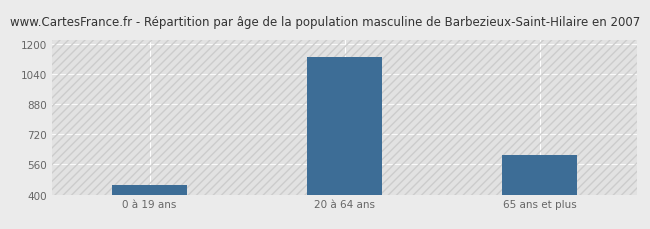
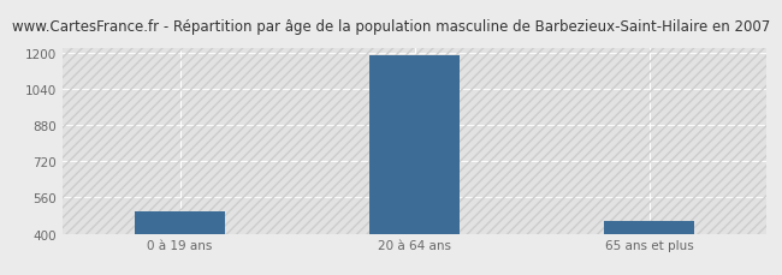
0 à 19 ans: 450 -> 500
20 à 64 ans: 1130 -> 1190
65 ans et plus: 610 -> 460
